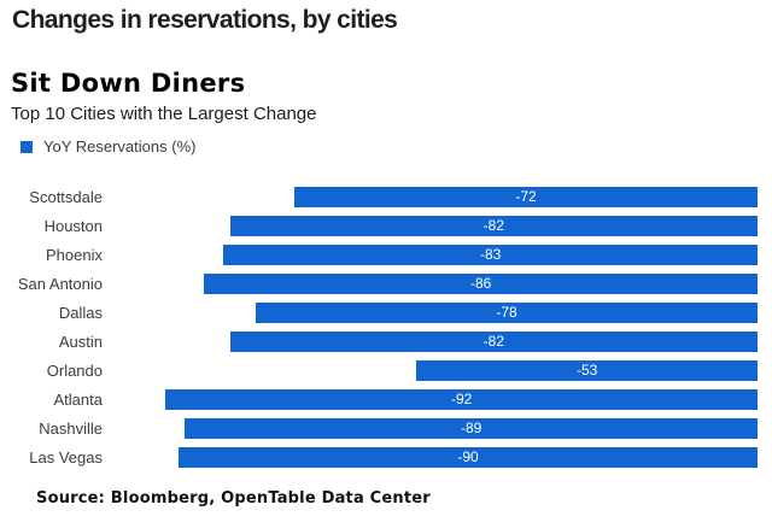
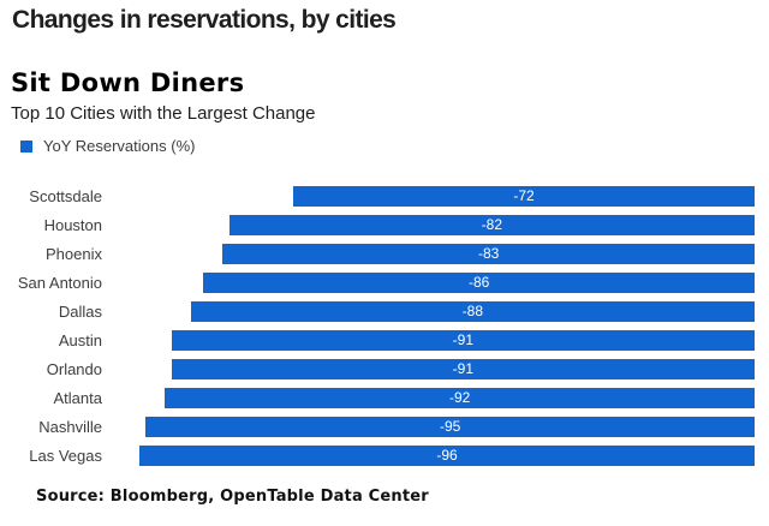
Dallas: -78 -> -88
Austin: -82 -> -91
Orlando: -53 -> -91
Nashville: -89 -> -95
Las Vegas: -90 -> -96
